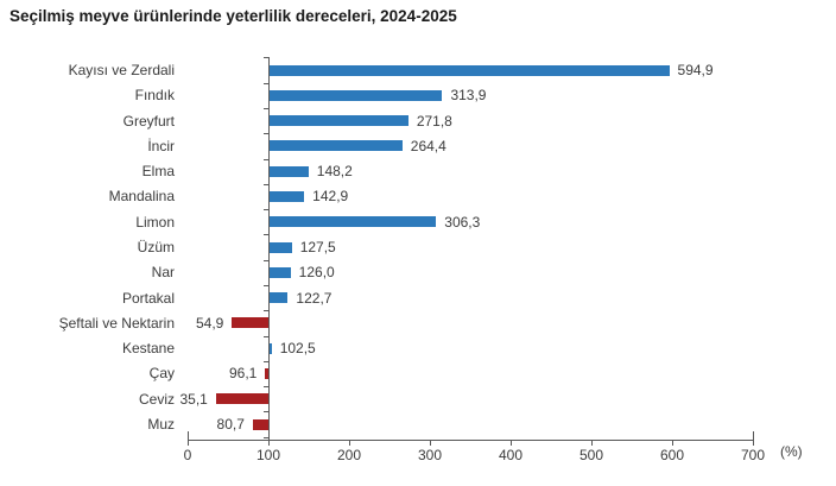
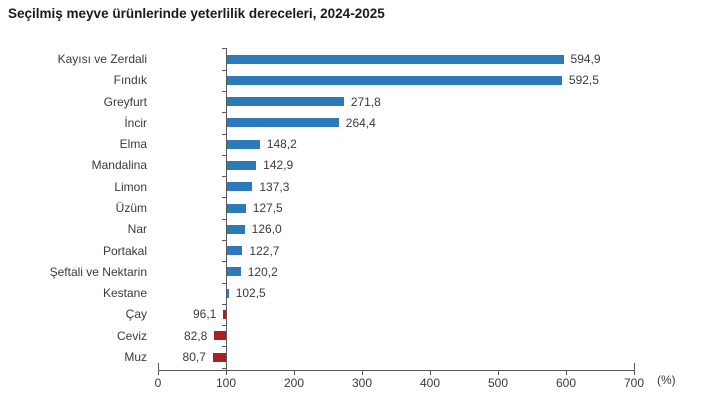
Fındık: 313,9 -> 592,5
Limon: 306,3 -> 137,3
Şeftali ve Nektarin: 54,9 -> 120,2
Ceviz: 35,1 -> 82,8
